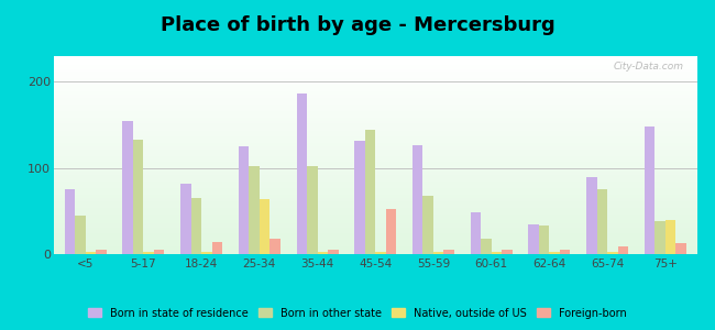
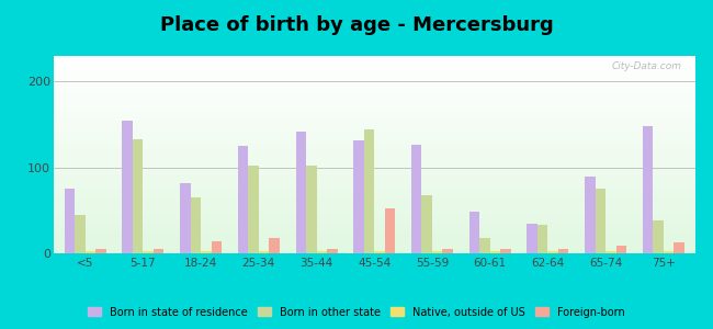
Native, outside of US/25-34: 64 -> 2
Born in state of residence/35-44: 186 -> 142
Native, outside of US/75+: 40 -> 2
